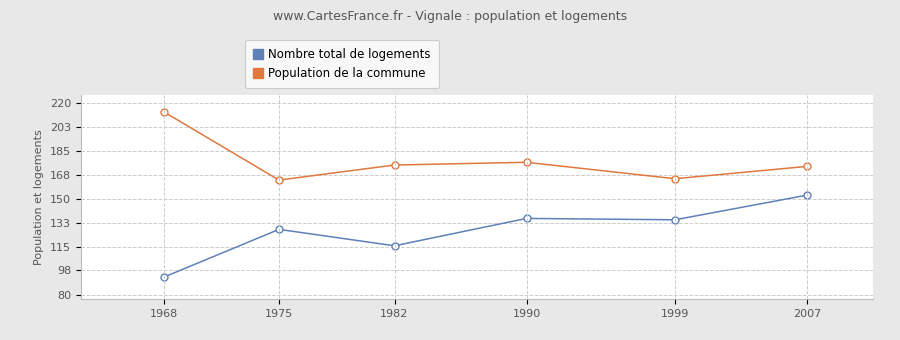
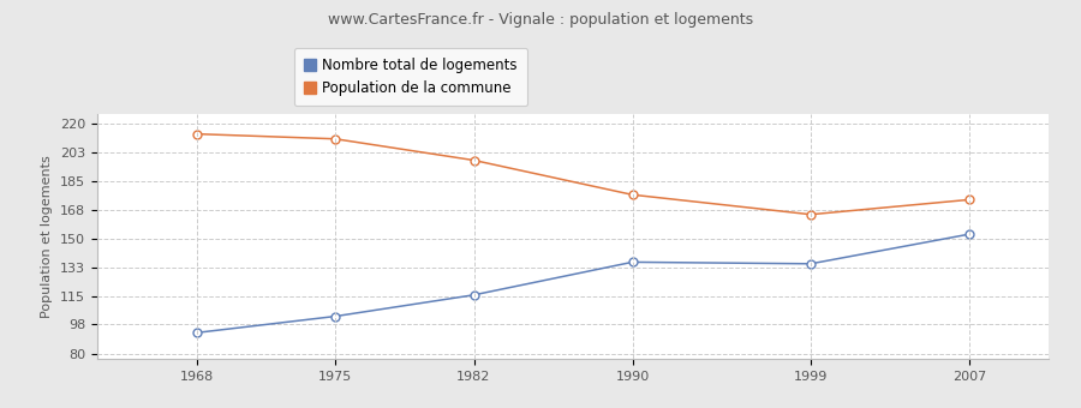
Nombre total de logements/1975: 128 -> 103
Population de la commune/1975: 164 -> 211
Population de la commune/1982: 175 -> 198
